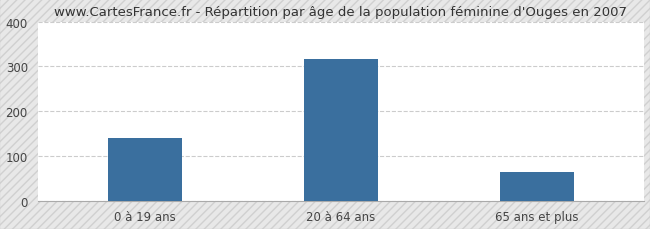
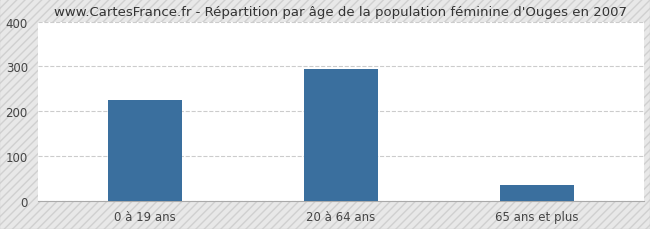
0 à 19 ans: 140 -> 225
20 à 64 ans: 316 -> 295
65 ans et plus: 65 -> 35
